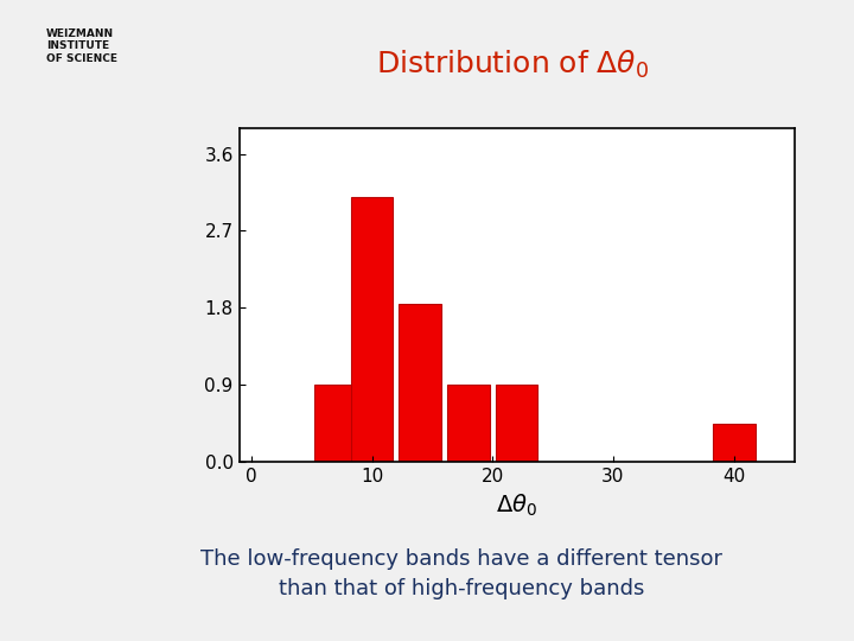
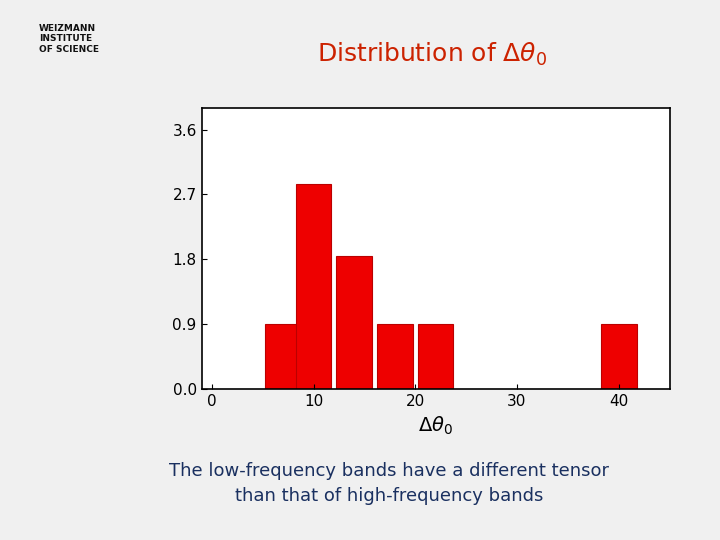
10: 3.10 -> 2.85
40: 0.44 -> 0.90
